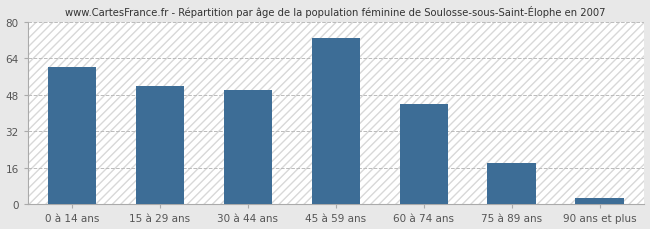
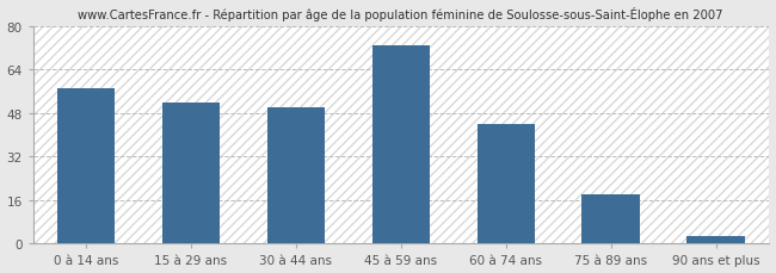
0 à 14 ans: 60 -> 57
